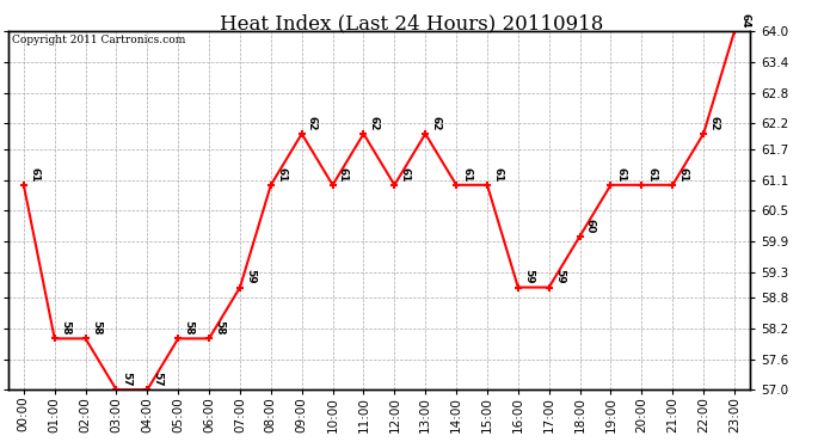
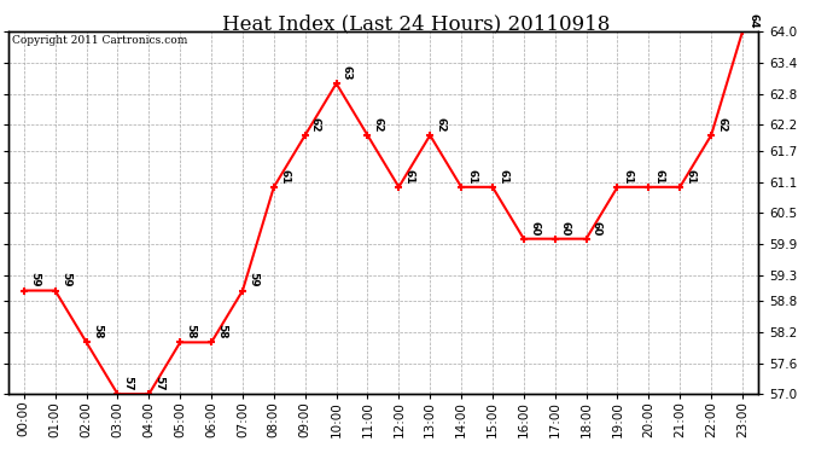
00:00: 61 -> 59
01:00: 58 -> 59
10:00: 61 -> 63
16:00: 59 -> 60
17:00: 59 -> 60
